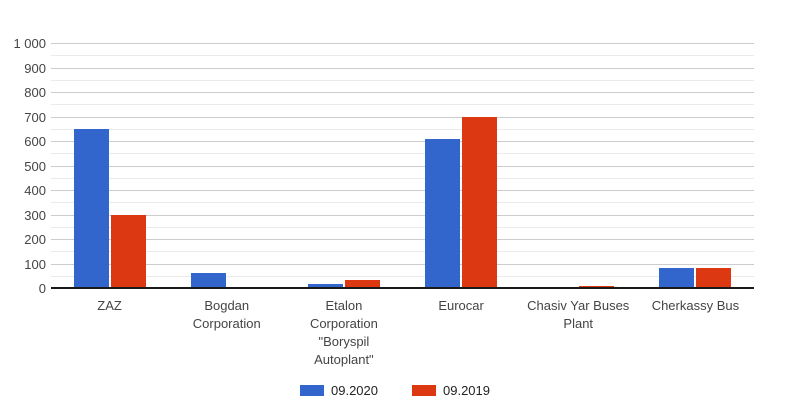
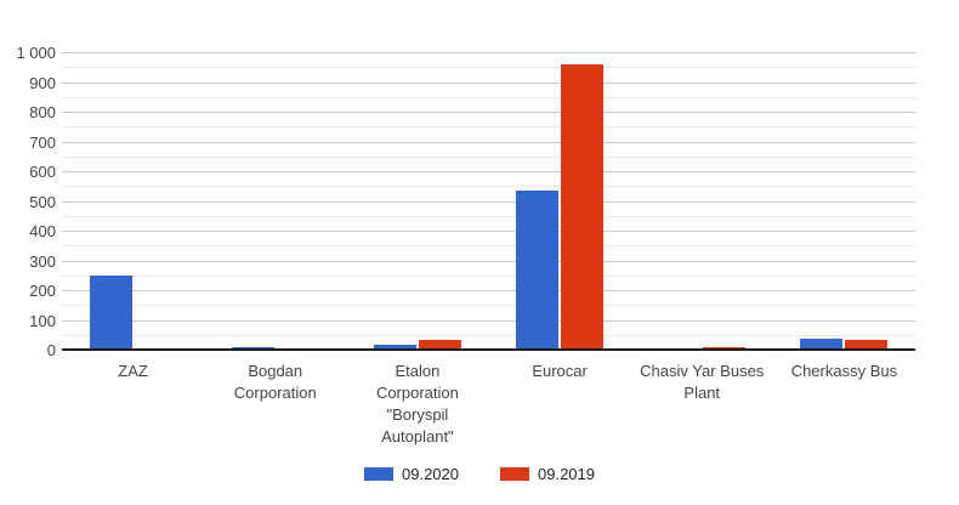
09.2020/ZAZ: 650 -> 250
09.2019/ZAZ: 300 -> 10
09.2020/Bogdan Corporation: 60 -> 10
09.2020/Eurocar: 610 -> 540
09.2019/Eurocar: 700 -> 960
09.2020/Cherkassy Bus: 80 -> 40
09.2019/Cherkassy Bus: 80 -> 30
